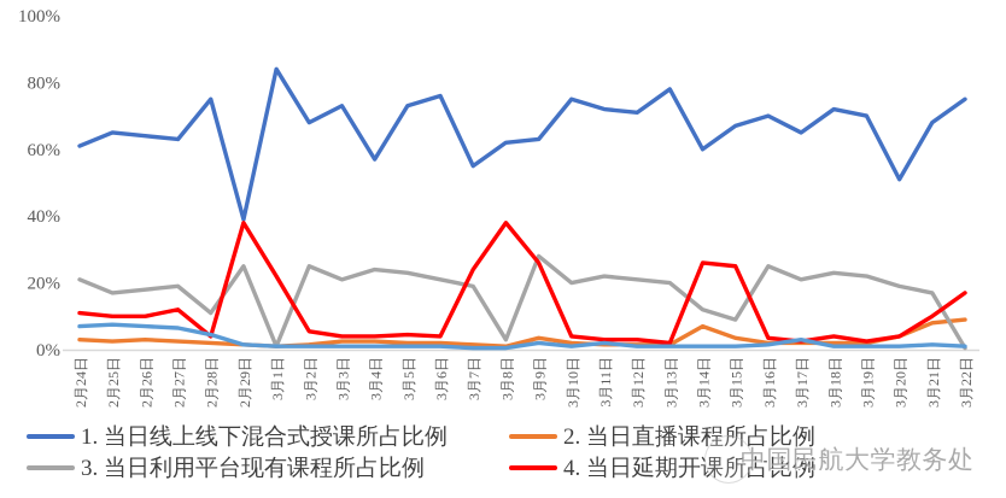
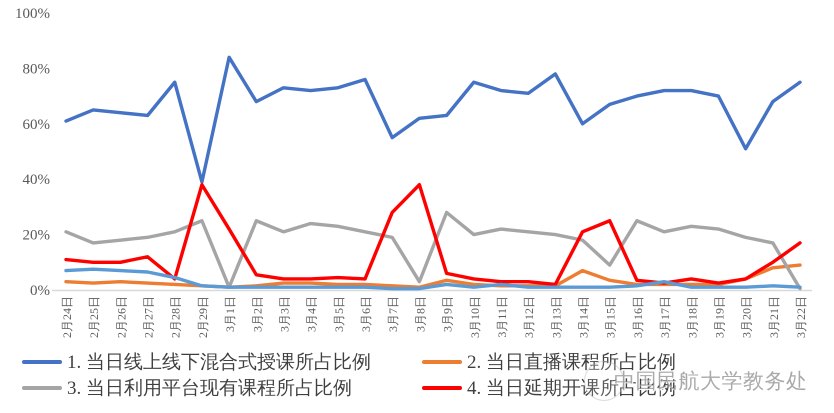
3. 当日利用平台现有课程所占比例/2月28日: 11% -> 21%
1. 当日线上线下混合式授课所占比例/3月4日: 57% -> 72%
4. 当日延期开课所占比例/3月7日: 24% -> 28%
4. 当日延期开课所占比例/3月9日: 26% -> 6%
3. 当日利用平台现有课程所占比例/3月14日: 12% -> 18%
4. 当日延期开课所占比例/3月14日: 26% -> 21%
1. 当日线上线下混合式授课所占比例/3月17日: 65% -> 72%
